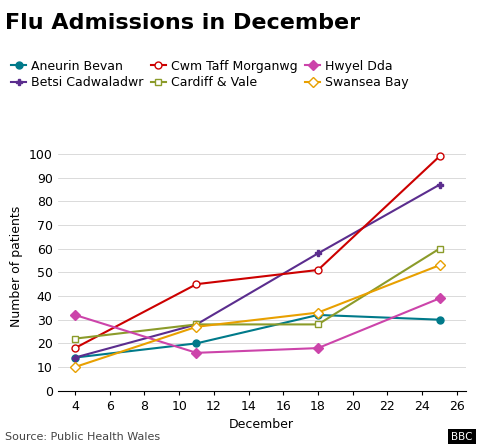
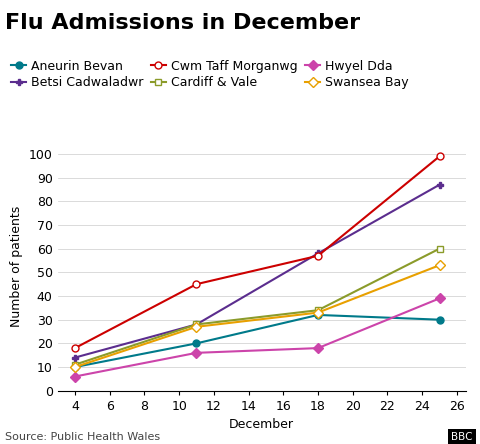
Aneurin Bevan/4: 14 -> 10
Cardiff & Vale/4: 22 -> 11
Hwyel Dda/4: 32 -> 6
Cwm Taff Morganwg/18: 51 -> 57
Cardiff & Vale/18: 28 -> 34
